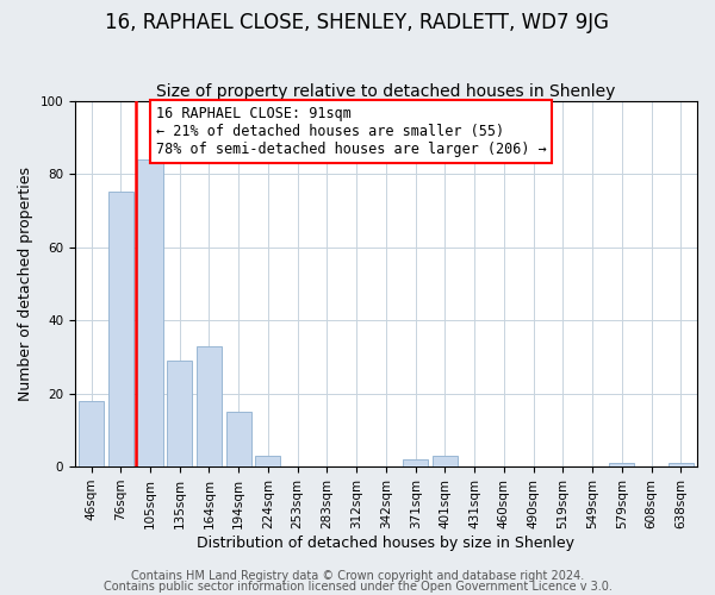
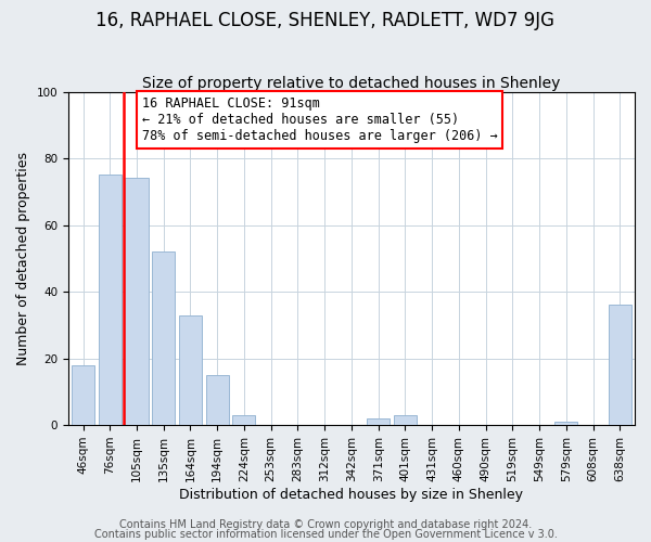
105sqm: 84 -> 74
135sqm: 29 -> 52
638sqm: 1 -> 36
